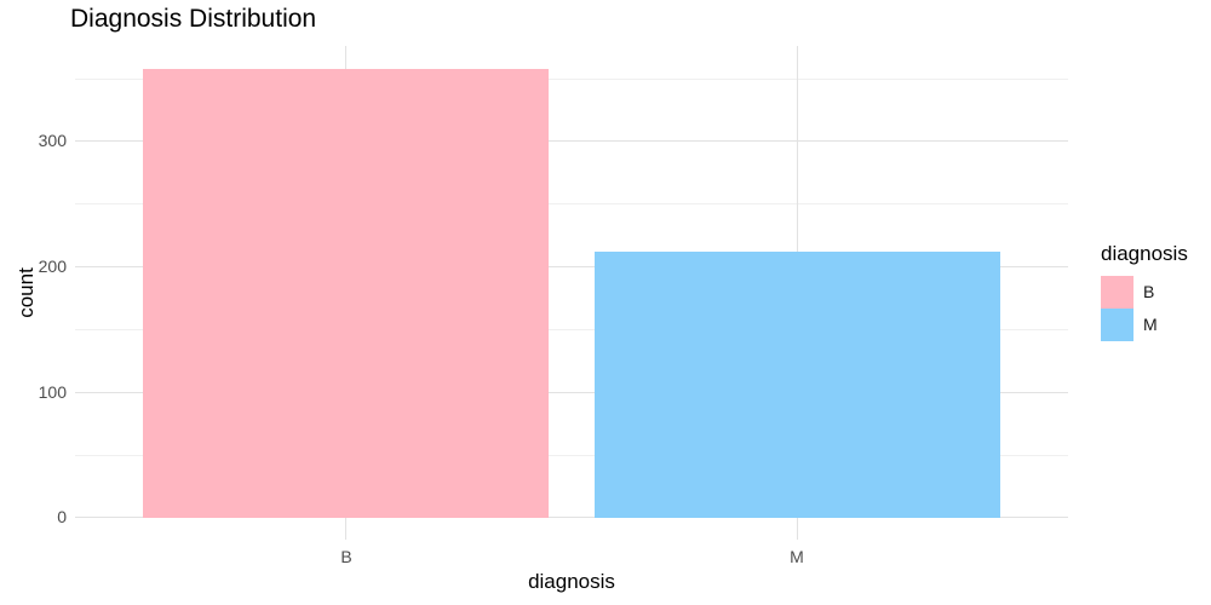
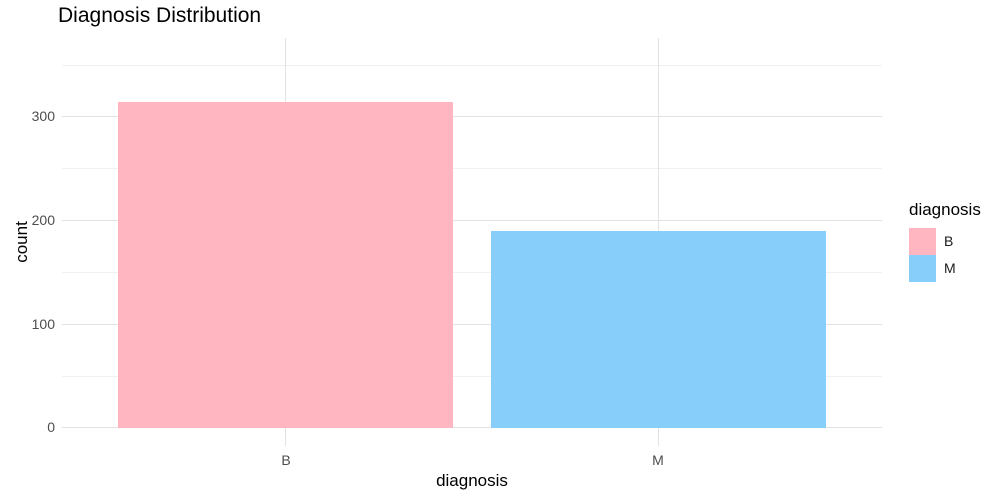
B: 357 -> 314
M: 212 -> 190
